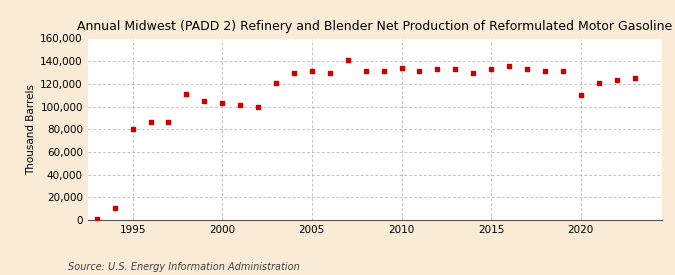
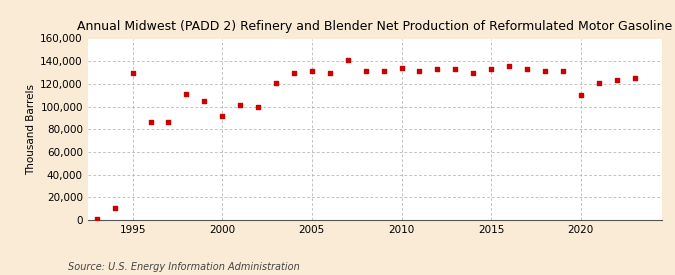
1995: 80,000 -> 130,000
2000: 103,000 -> 92,000
